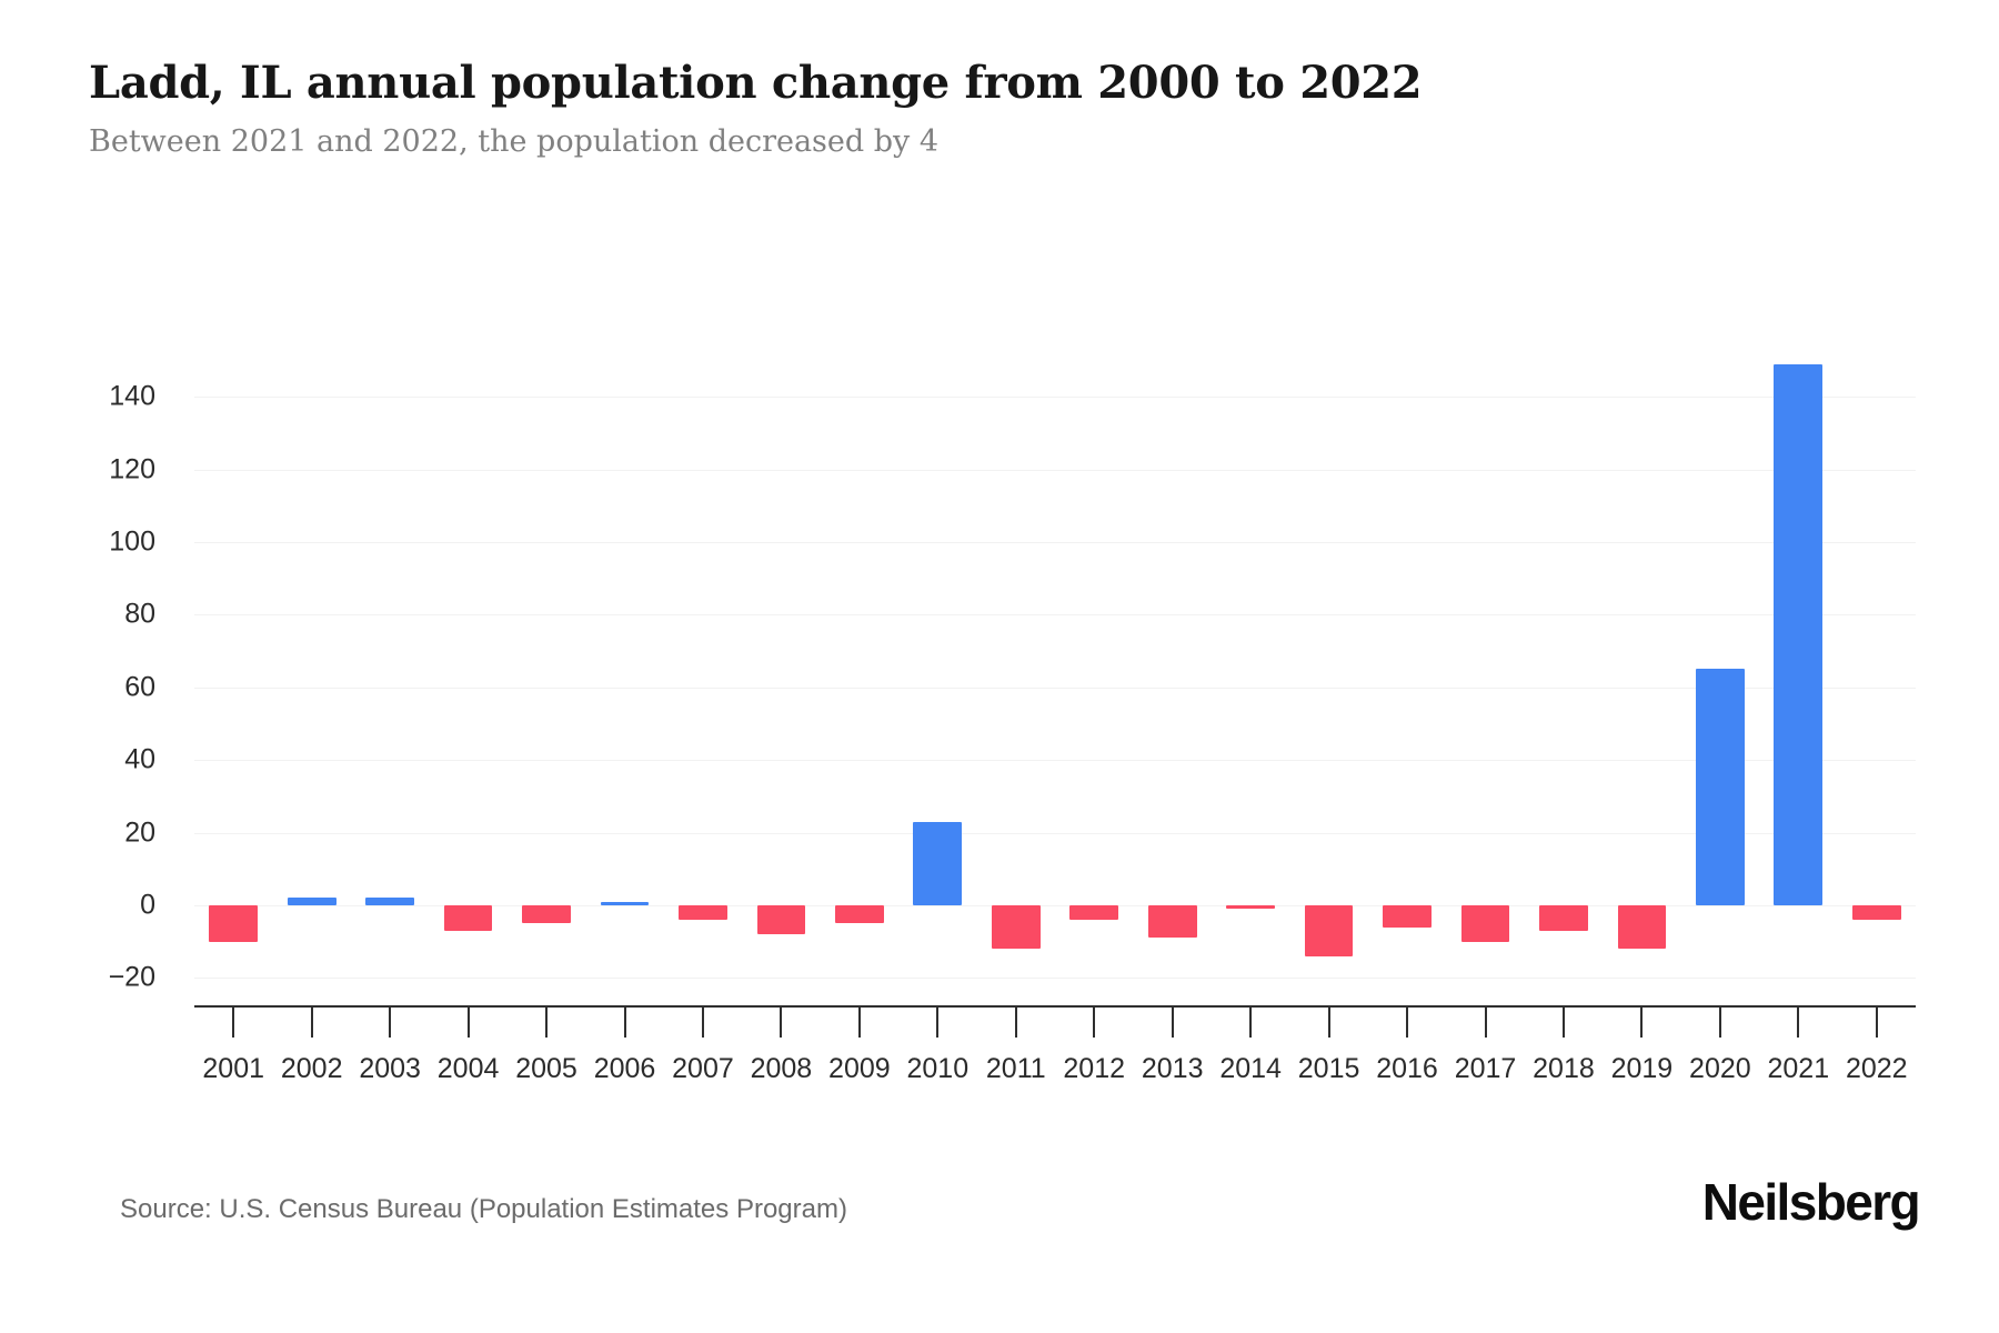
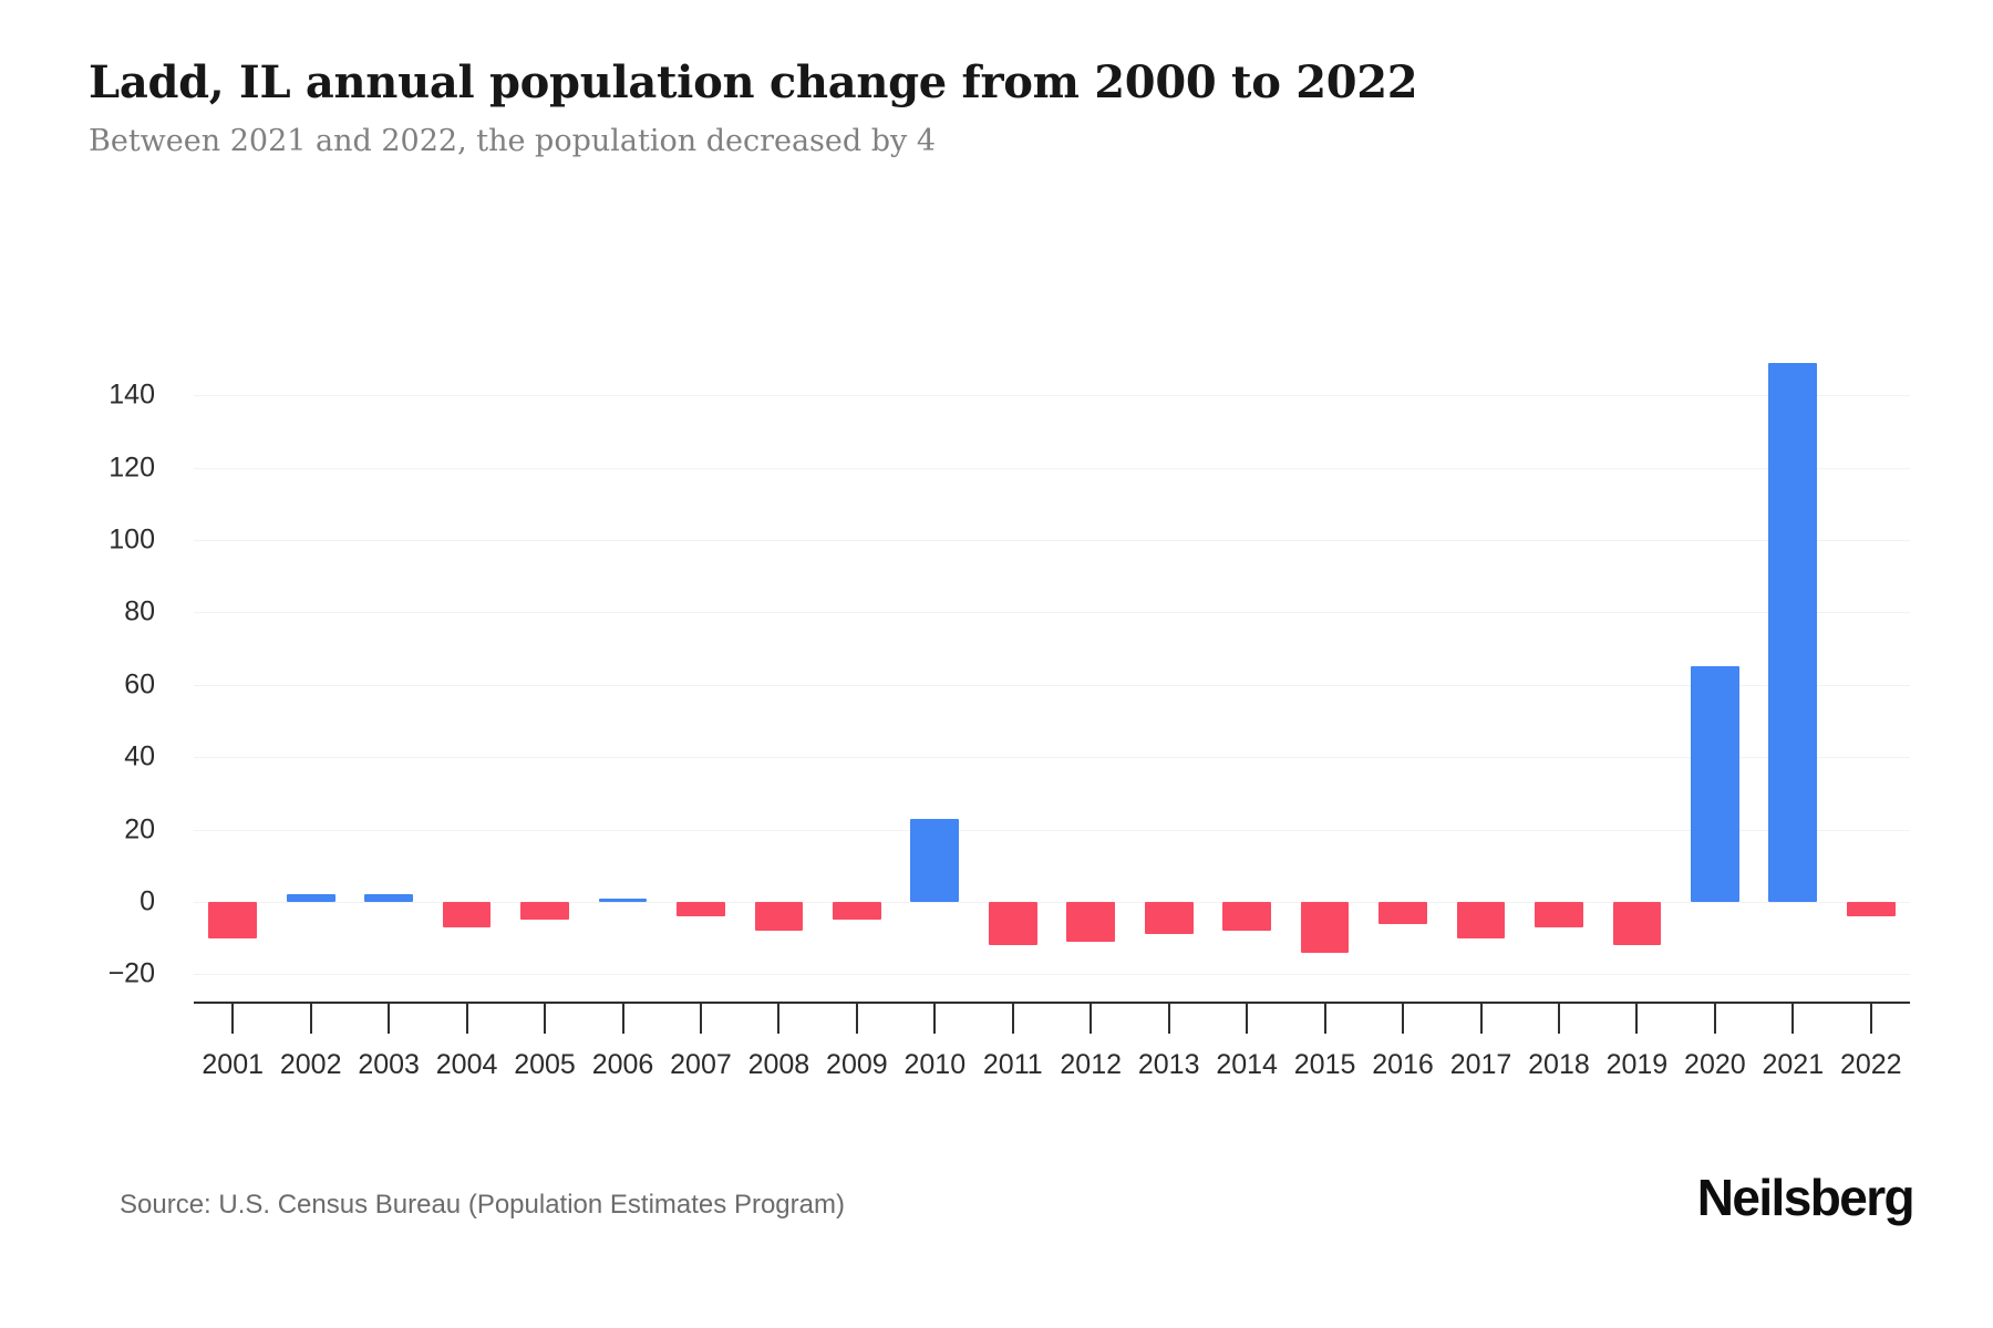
2012: -4 -> -11
2014: -1 -> -8
